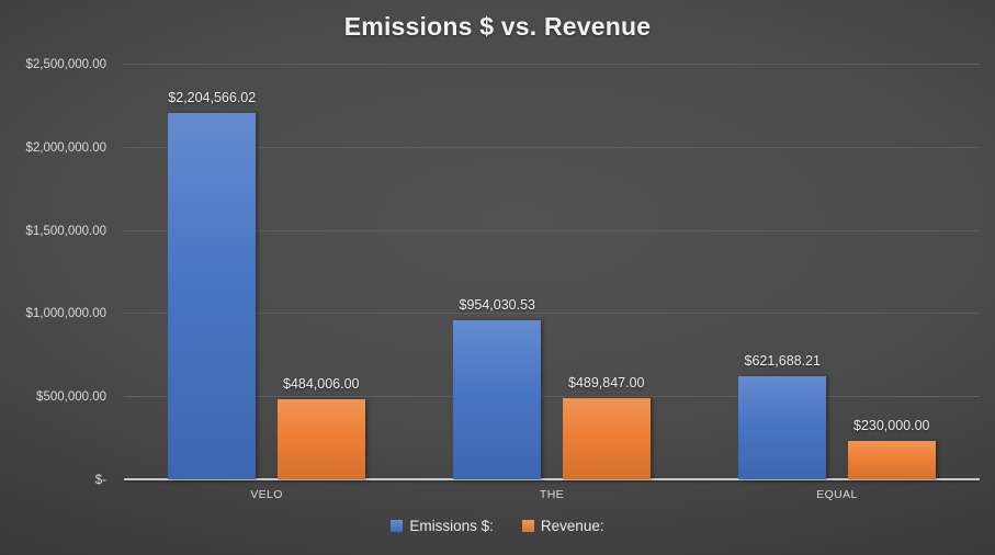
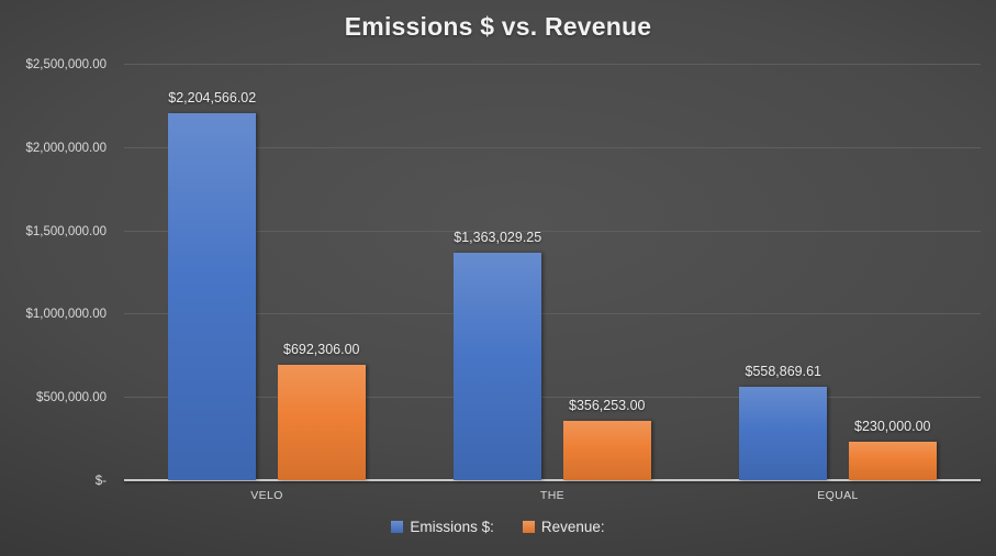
Revenue:/VELO: $484,006.00 -> $692,306.00
Emissions $:/THE: $954,030.53 -> $1,363,029.25
Revenue:/THE: $489,847.00 -> $356,253.00
Emissions $:/EQUAL: $621,688.21 -> $558,869.61
